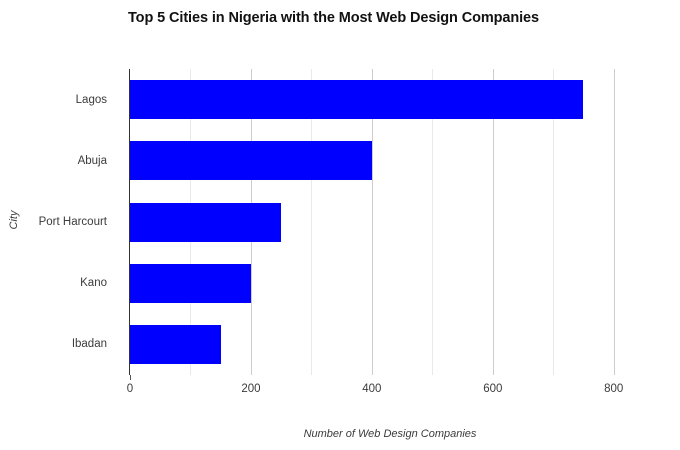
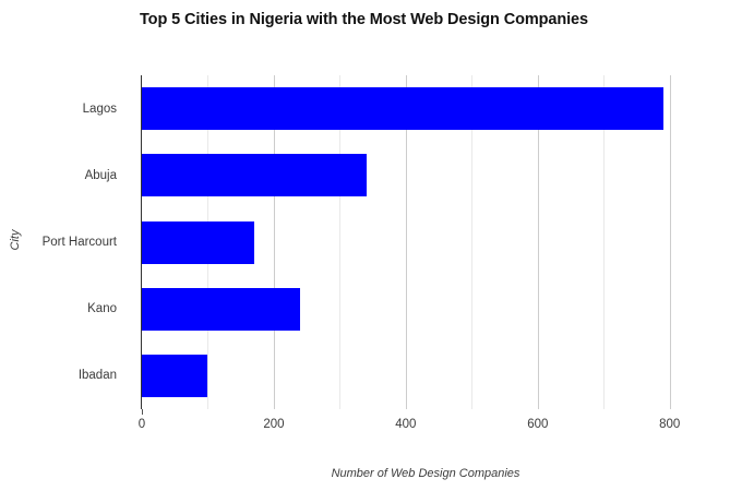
Lagos: 750 -> 790
Abuja: 400 -> 340
Port Harcourt: 250 -> 170
Kano: 200 -> 240
Ibadan: 150 -> 100
